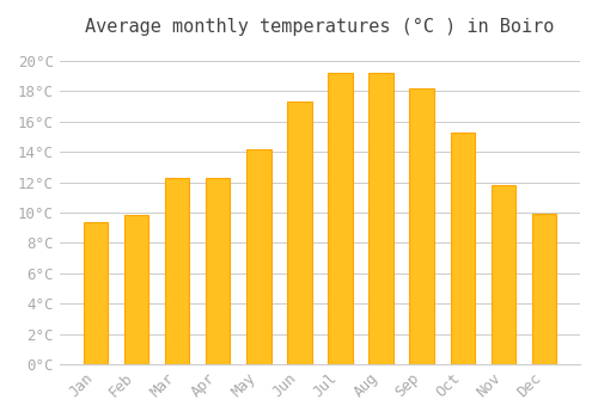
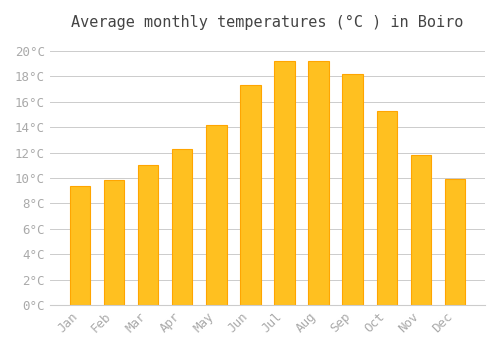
Mar: 12.3°C -> 11.0°C
